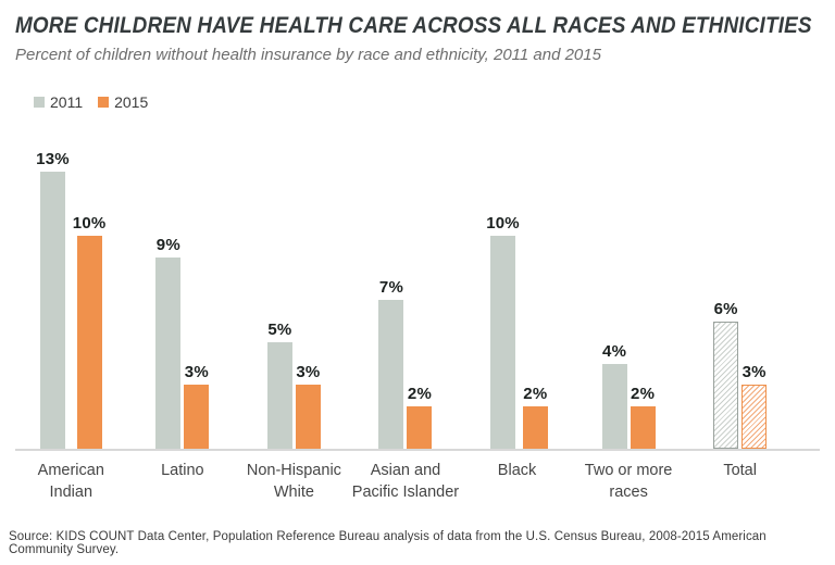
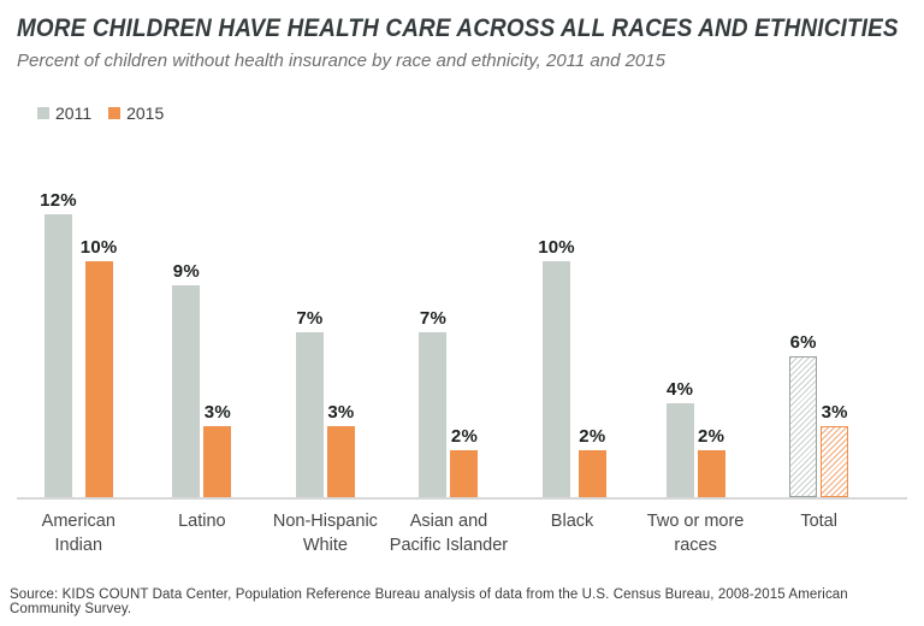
2011/American Indian: 13% -> 12%
2011/Non-Hispanic White: 5% -> 7%
